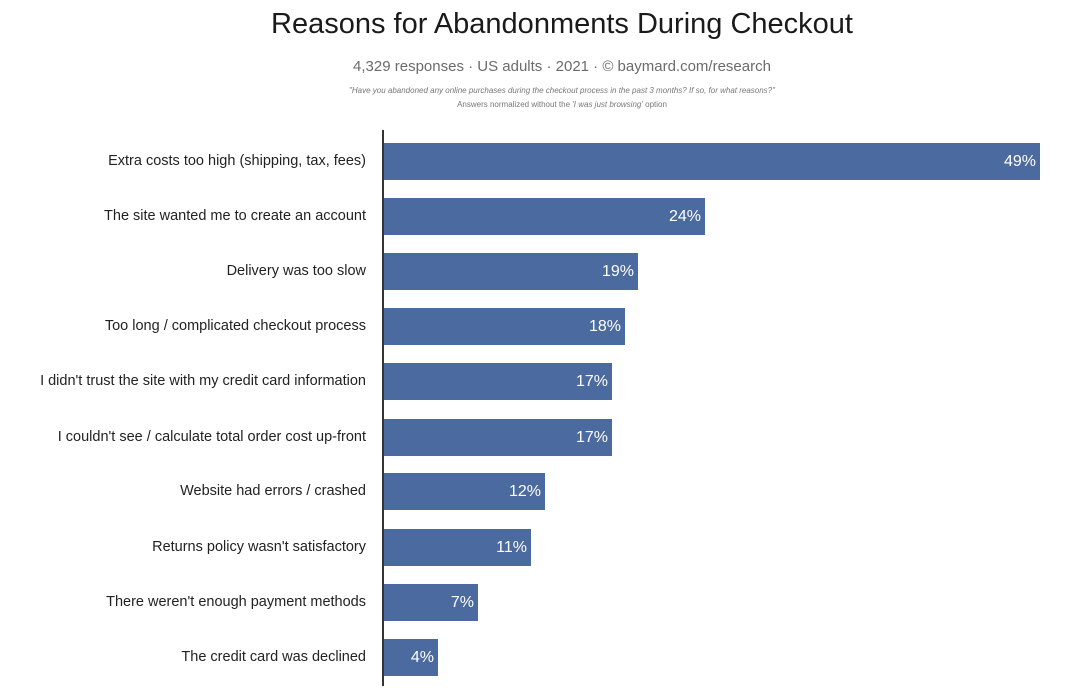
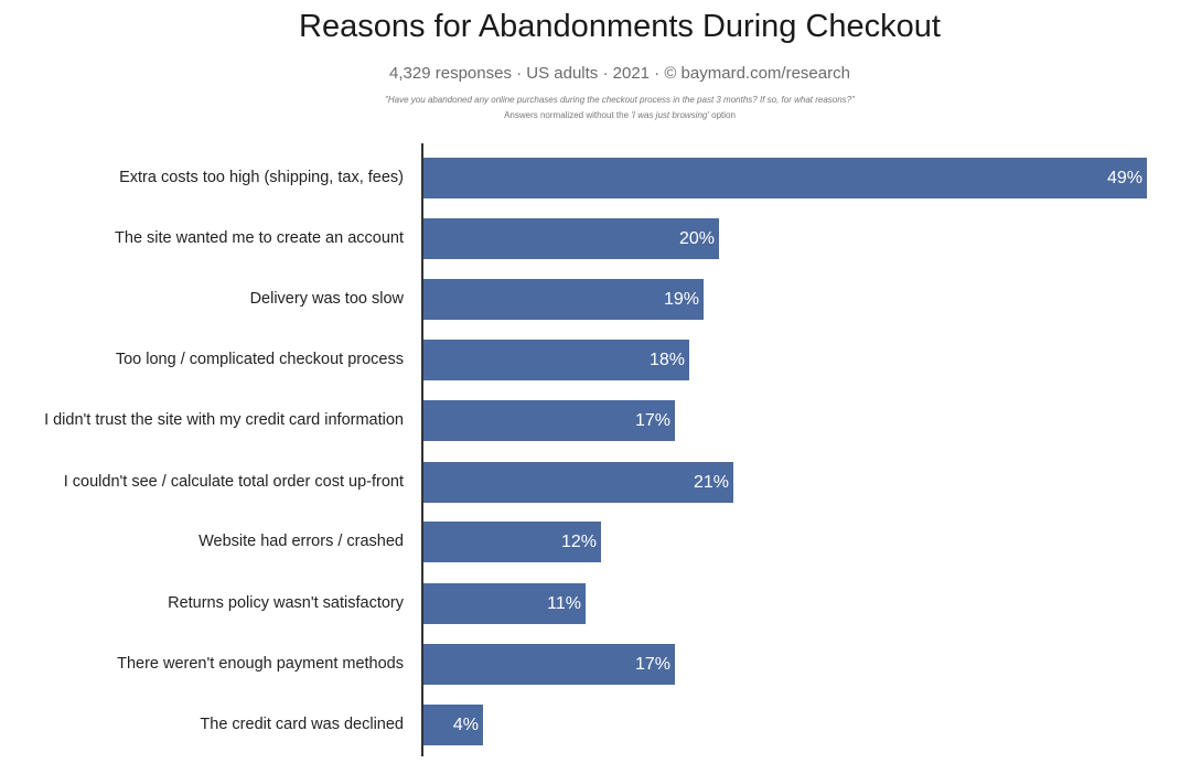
The site wanted me to create an account: 24% -> 20%
I couldn't see / calculate total order cost up-front: 17% -> 21%
There weren't enough payment methods: 7% -> 17%
